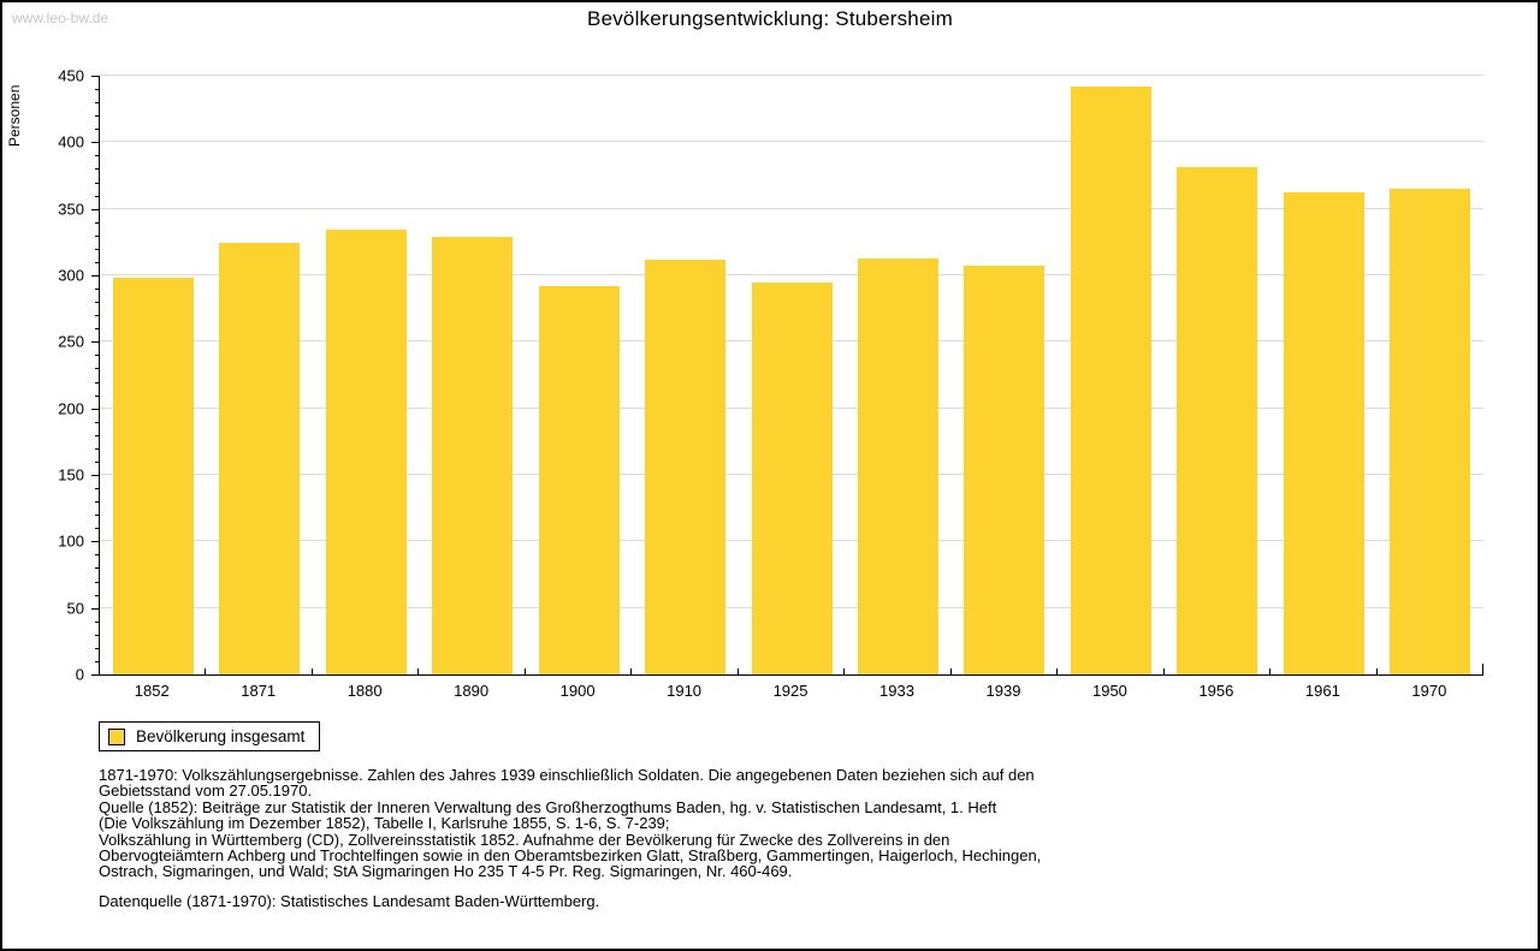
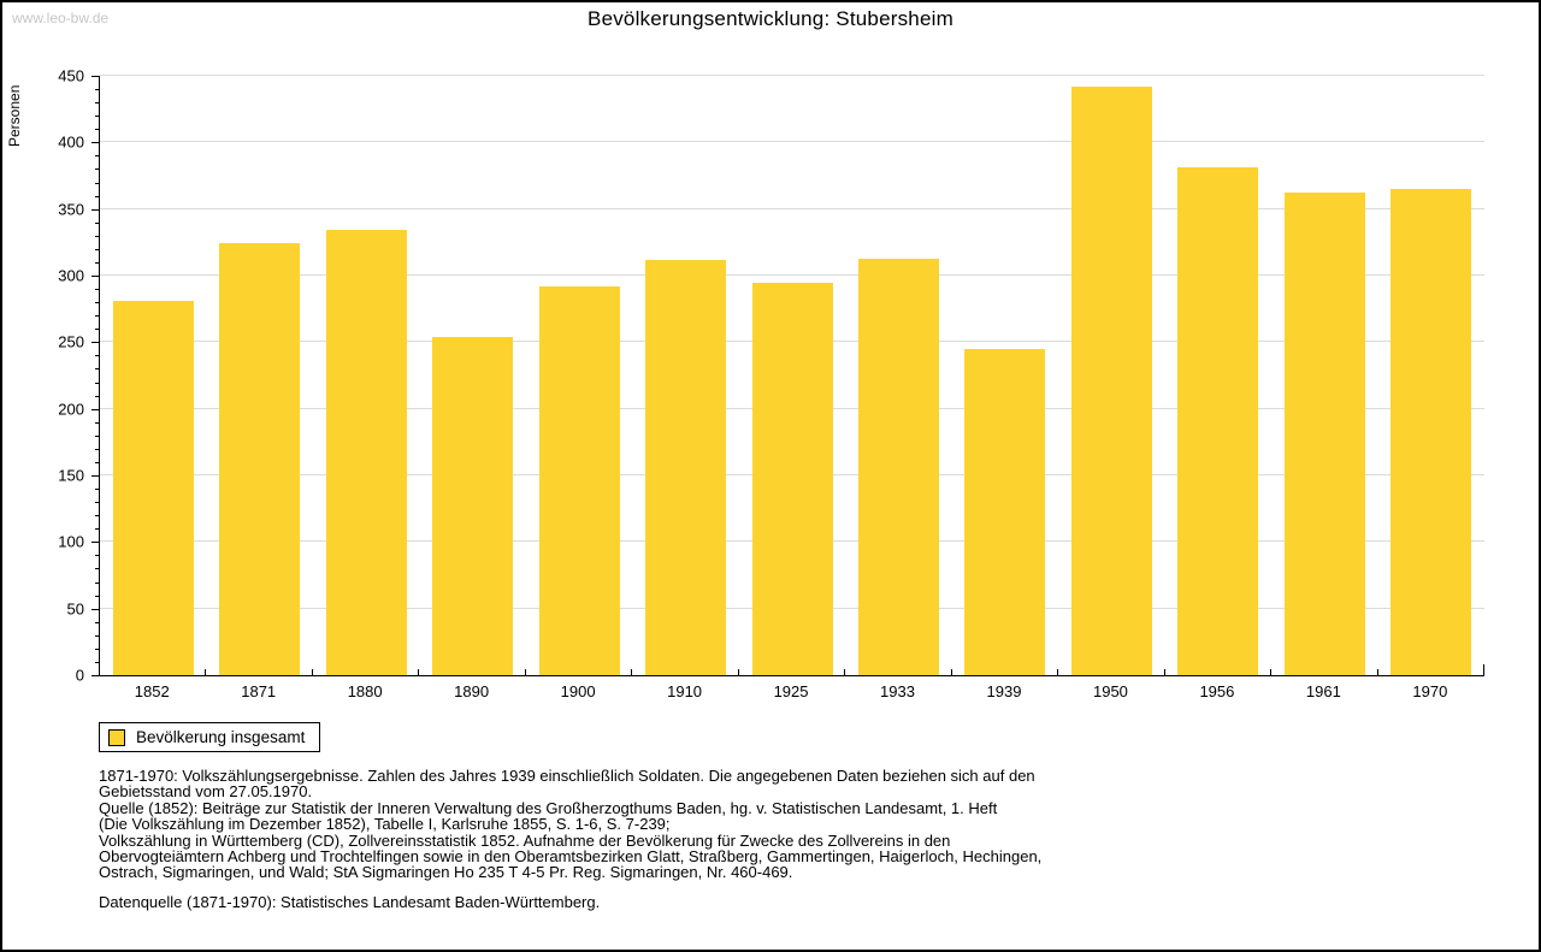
1852: 298 -> 281
1890: 329 -> 254
1939: 307 -> 245
